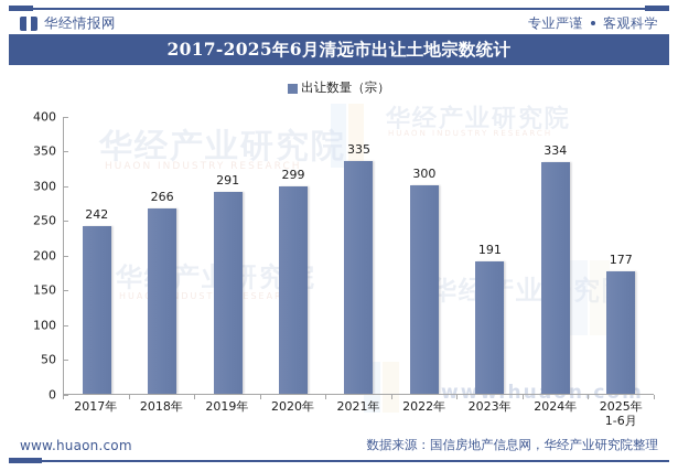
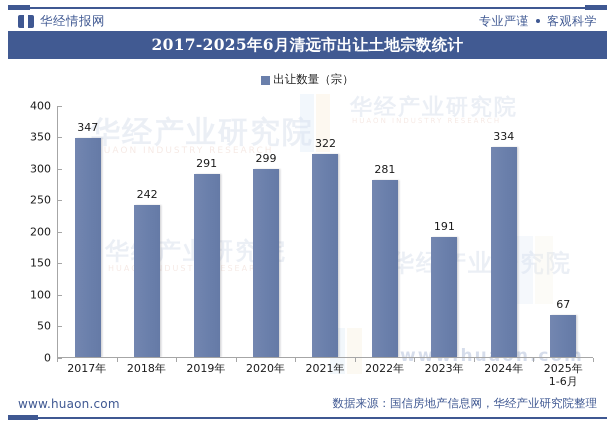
2017年: 242 -> 347
2018年: 266 -> 242
2021年: 335 -> 322
2022年: 300 -> 281
2025年 1-6月: 177 -> 67
